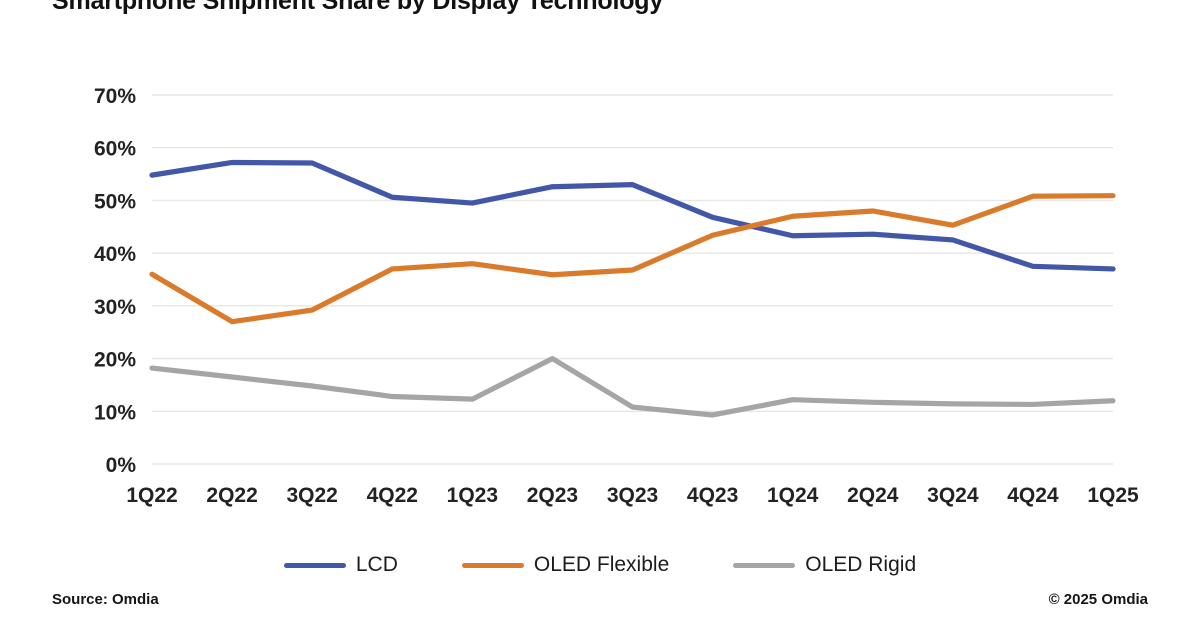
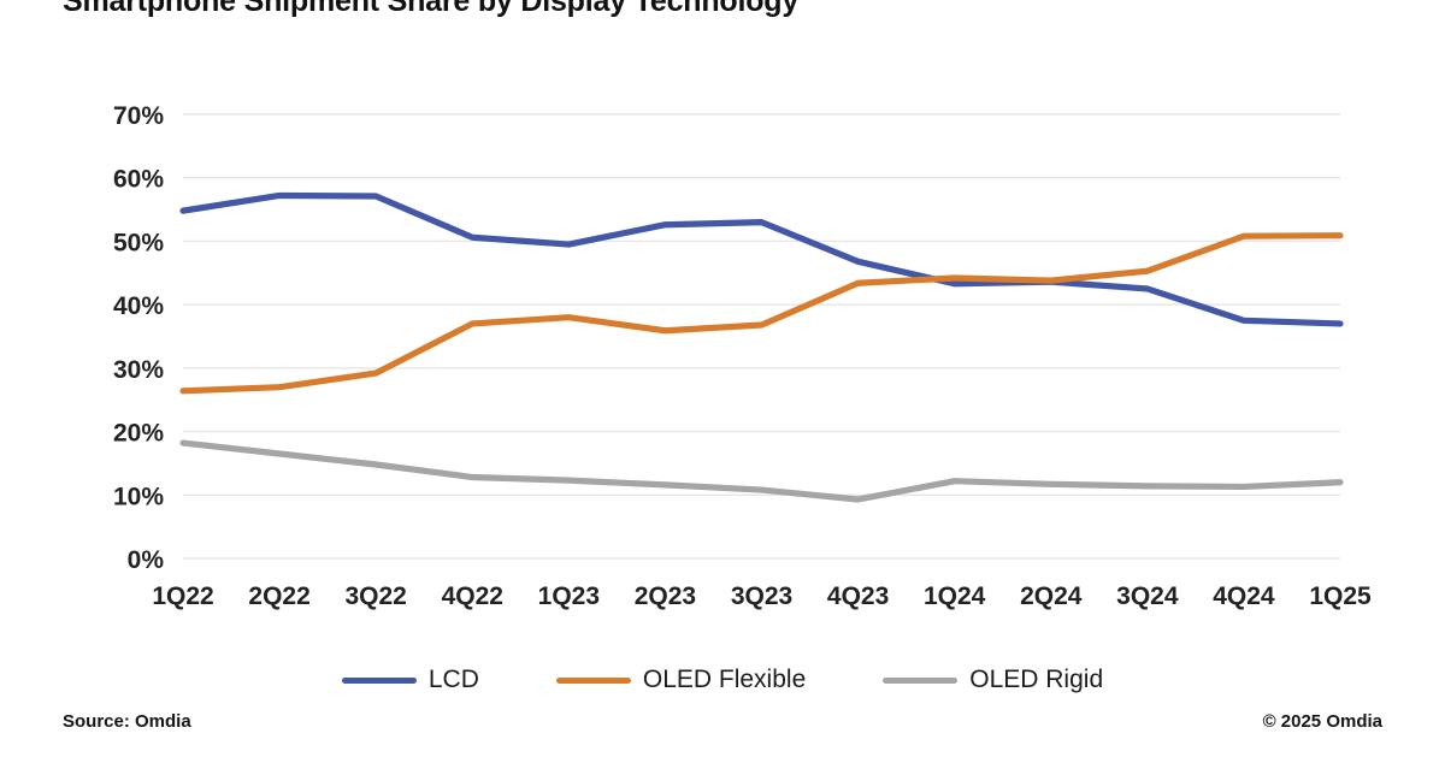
OLED Flexible/1Q22: 36% -> 26%
OLED Rigid/2Q23: 20% -> 12%
OLED Flexible/1Q24: 47% -> 44%
OLED Flexible/2Q24: 48% -> 44%
